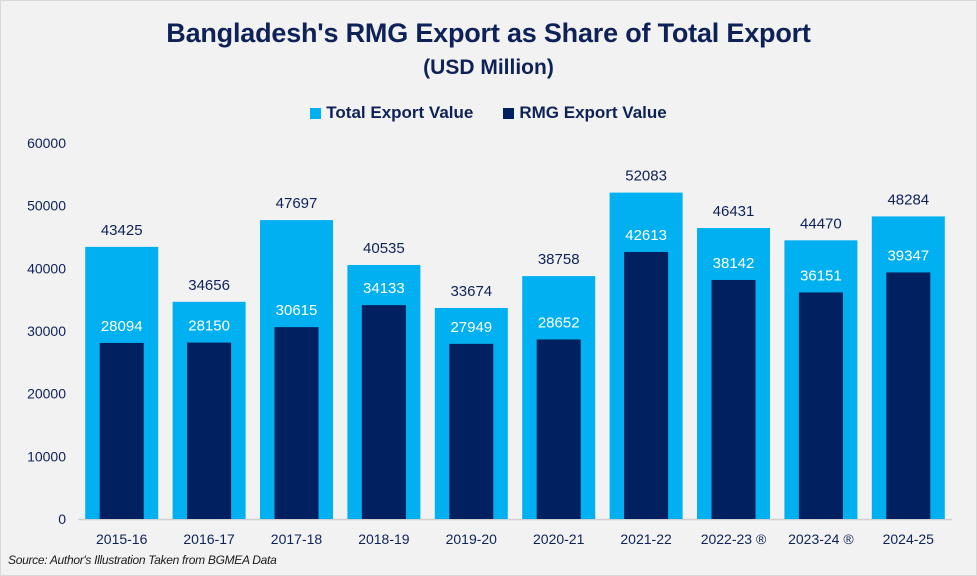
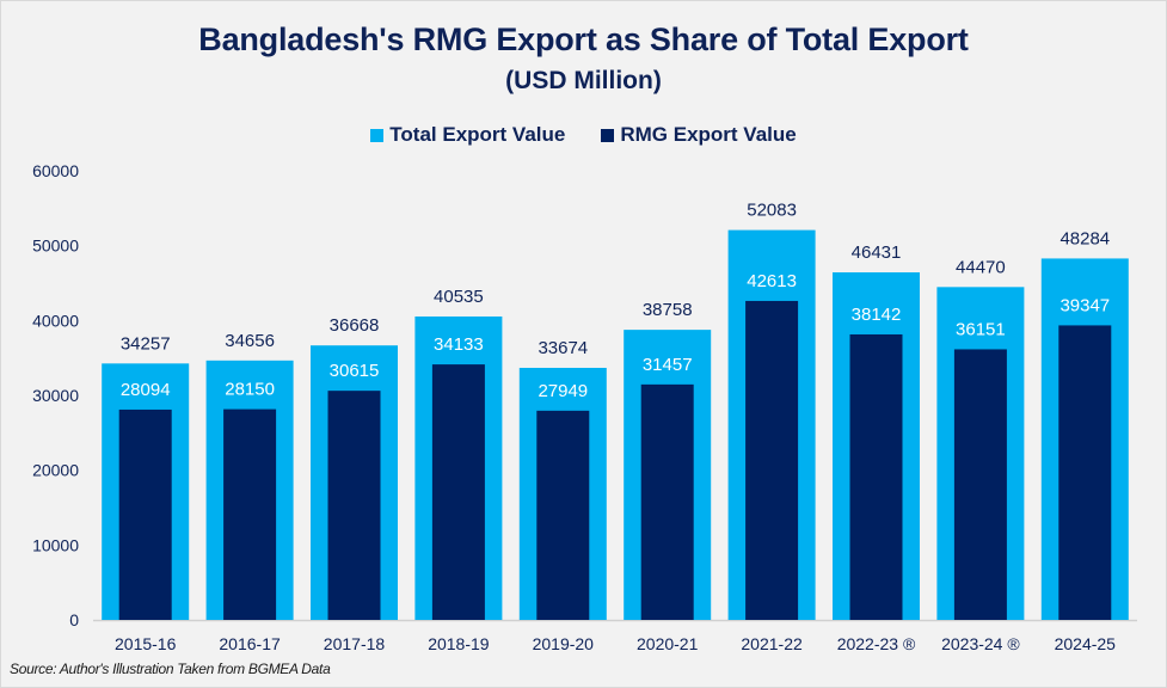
Total Export Value/2015-16: 43425 -> 34257
Total Export Value/2017-18: 47697 -> 36668
RMG Export Value/2020-21: 28652 -> 31457
